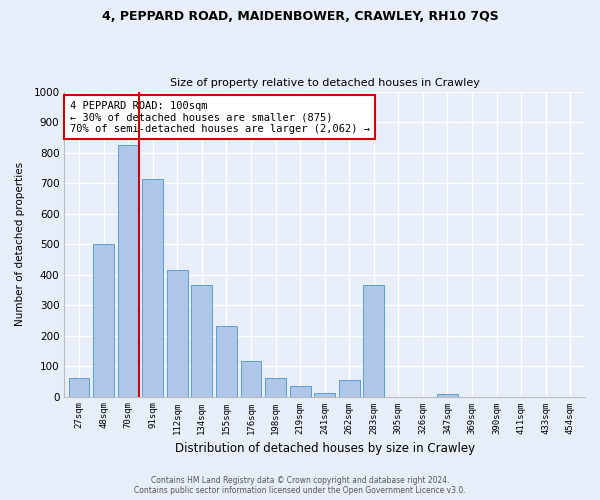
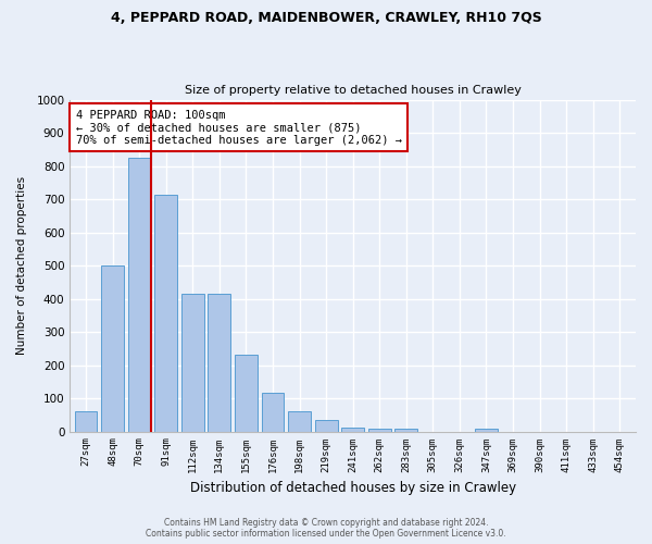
134sqm: 365 -> 415
262sqm: 55 -> 10
283sqm: 365 -> 10
